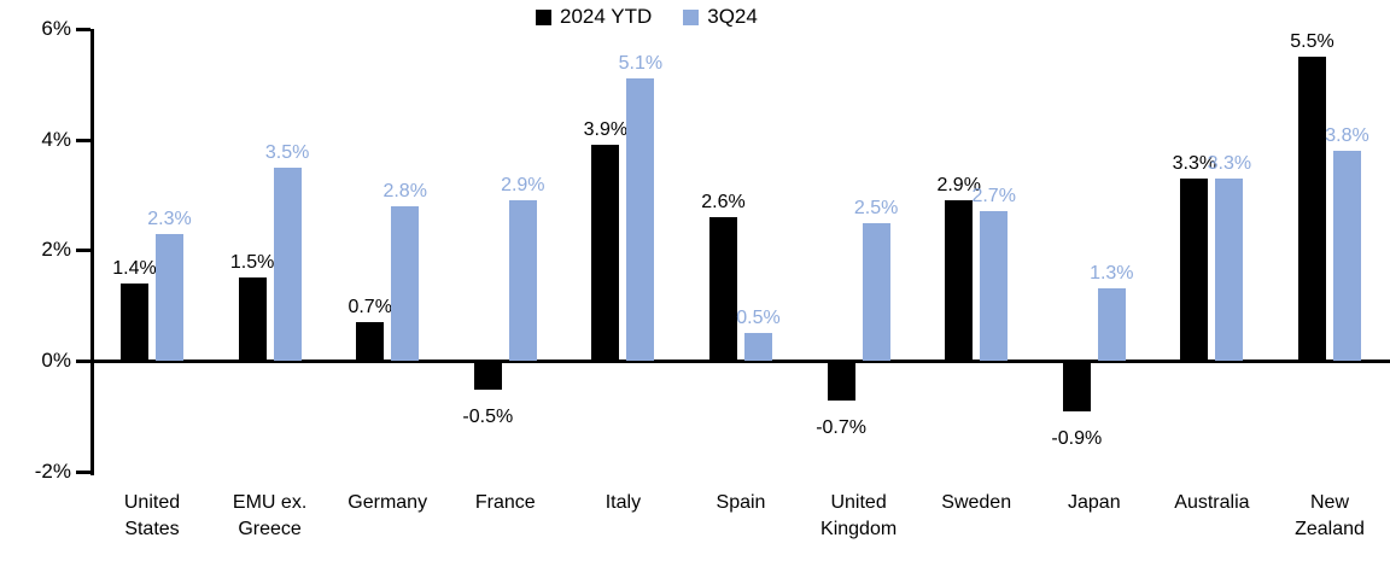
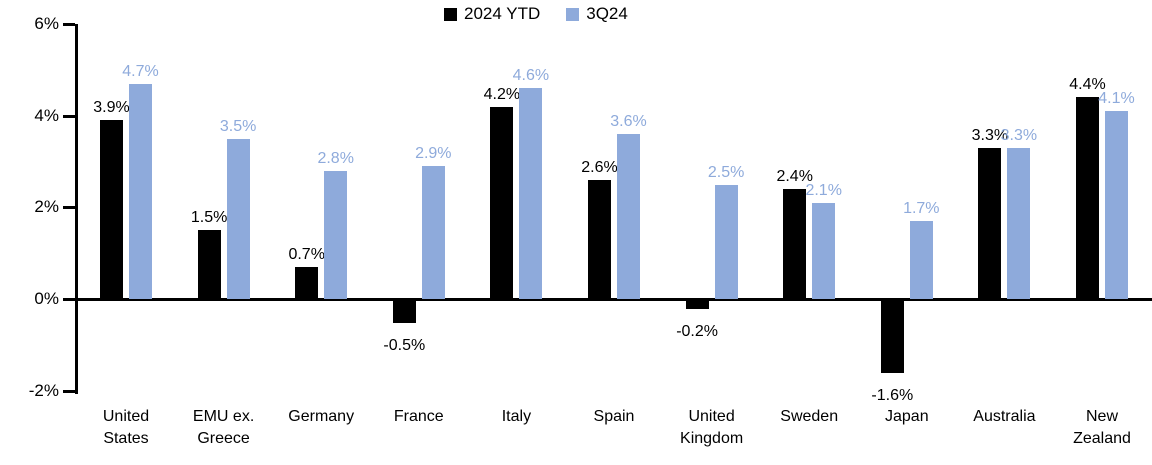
2024 YTD/United States: 1.4% -> 3.9%
3Q24/United States: 2.3% -> 4.7%
2024 YTD/Italy: 3.9% -> 4.2%
3Q24/Italy: 5.1% -> 4.6%
3Q24/Spain: 0.5% -> 3.6%
2024 YTD/United Kingdom: -0.7% -> -0.2%
2024 YTD/Sweden: 2.9% -> 2.4%
3Q24/Sweden: 2.7% -> 2.1%
2024 YTD/Japan: -0.9% -> -1.6%
3Q24/Japan: 1.3% -> 1.7%
2024 YTD/New Zealand: 5.5% -> 4.4%
3Q24/New Zealand: 3.8% -> 4.1%
